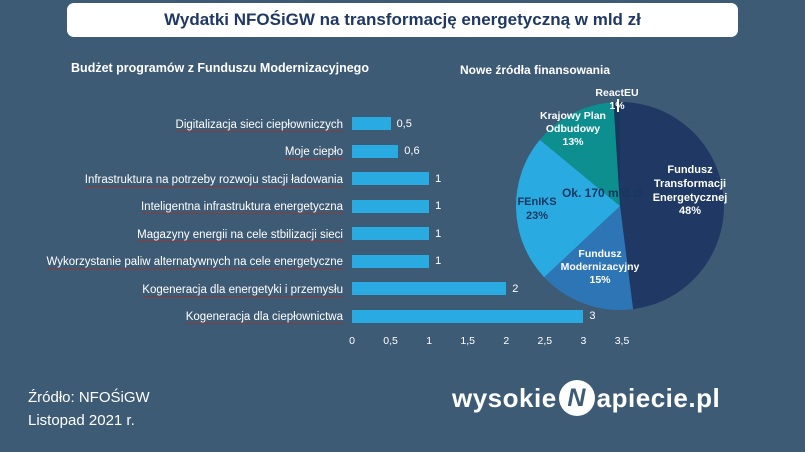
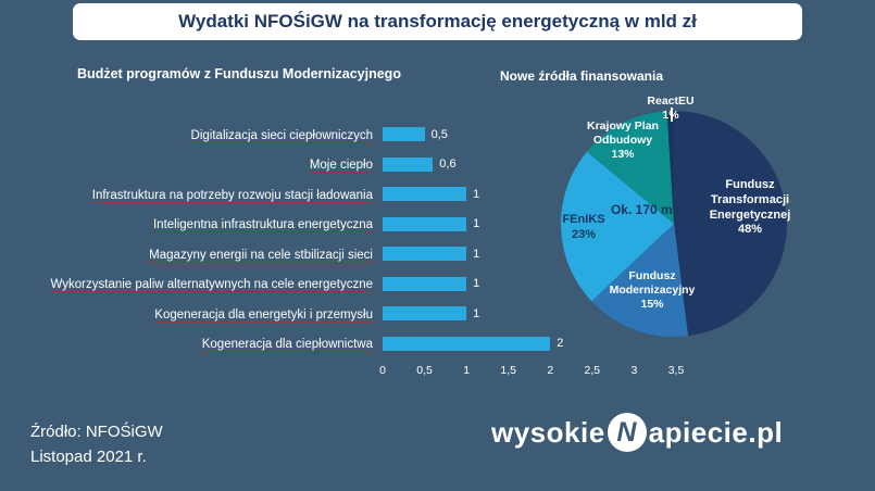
Budżet programów z Funduszu Modernizacyjnego/Kogeneracja dla energetyki i przemysłu: 2 -> 1
Budżet programów z Funduszu Modernizacyjnego/Kogeneracja dla ciepłownictwa: 3 -> 2
